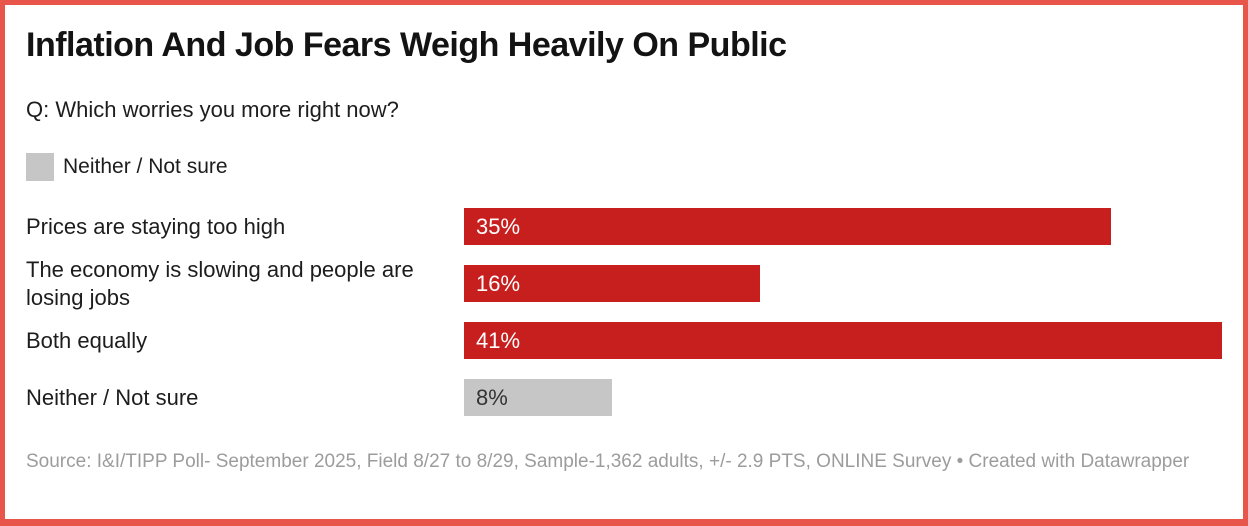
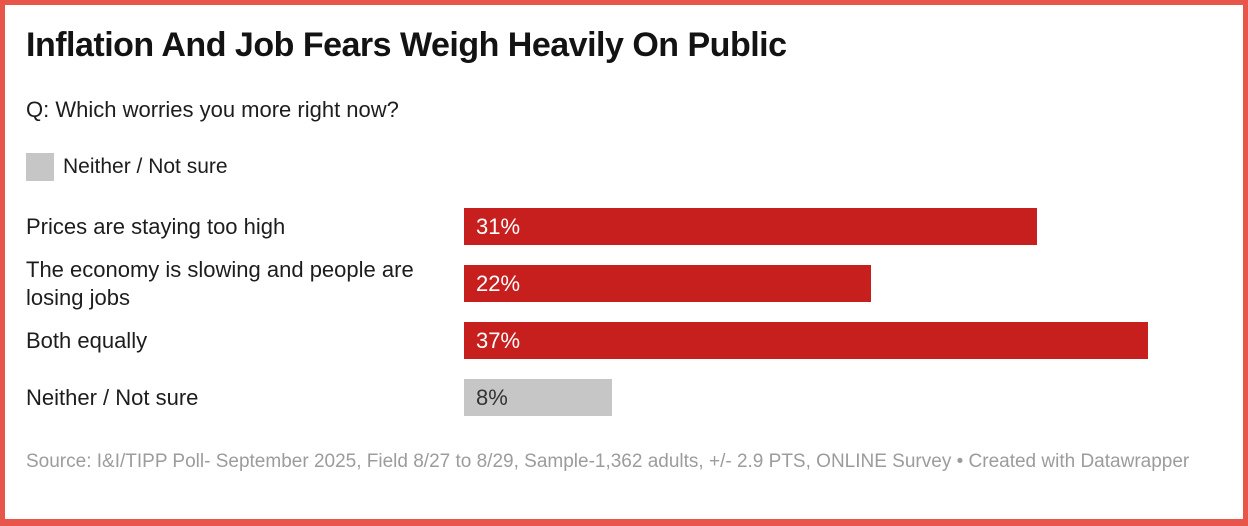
Prices are staying too high: 35% -> 31%
The economy is slowing and people are losing jobs: 16% -> 22%
Both equally: 41% -> 37%
